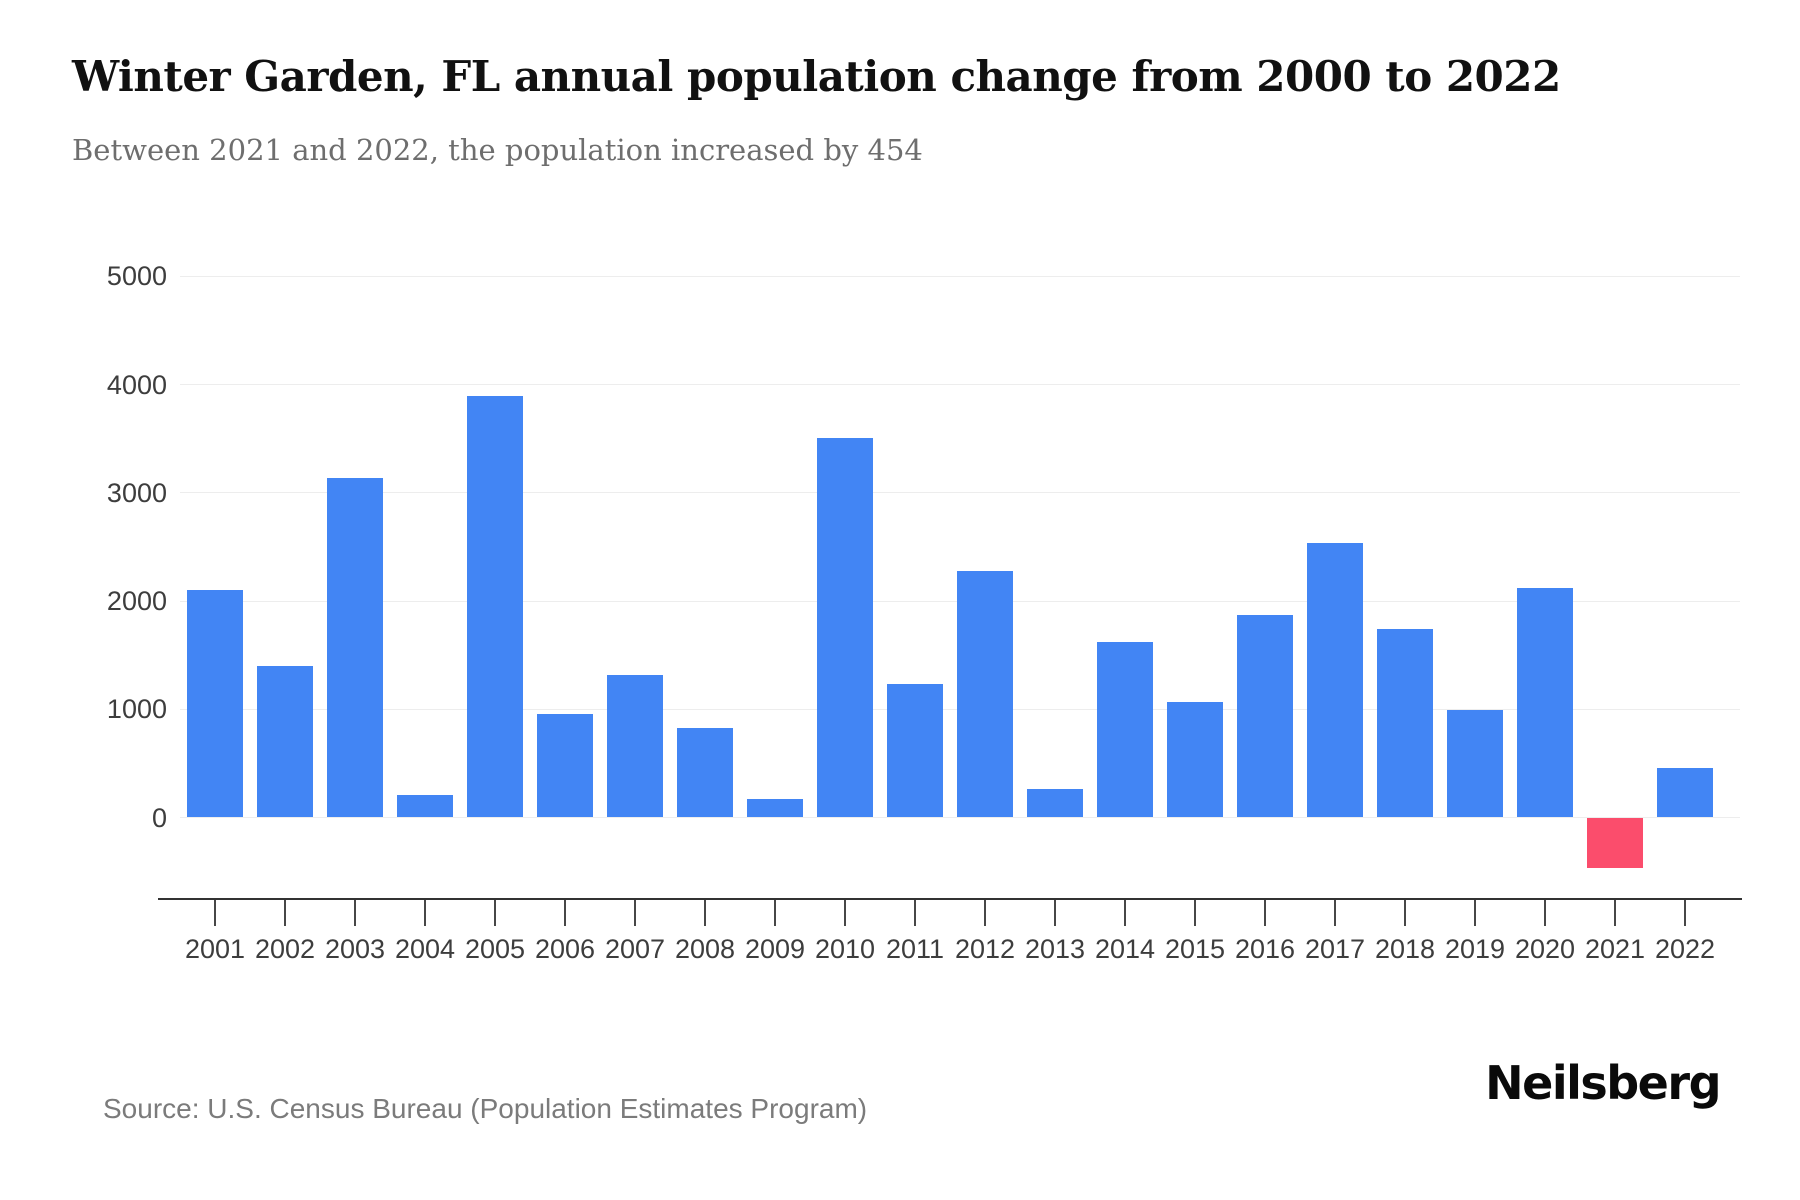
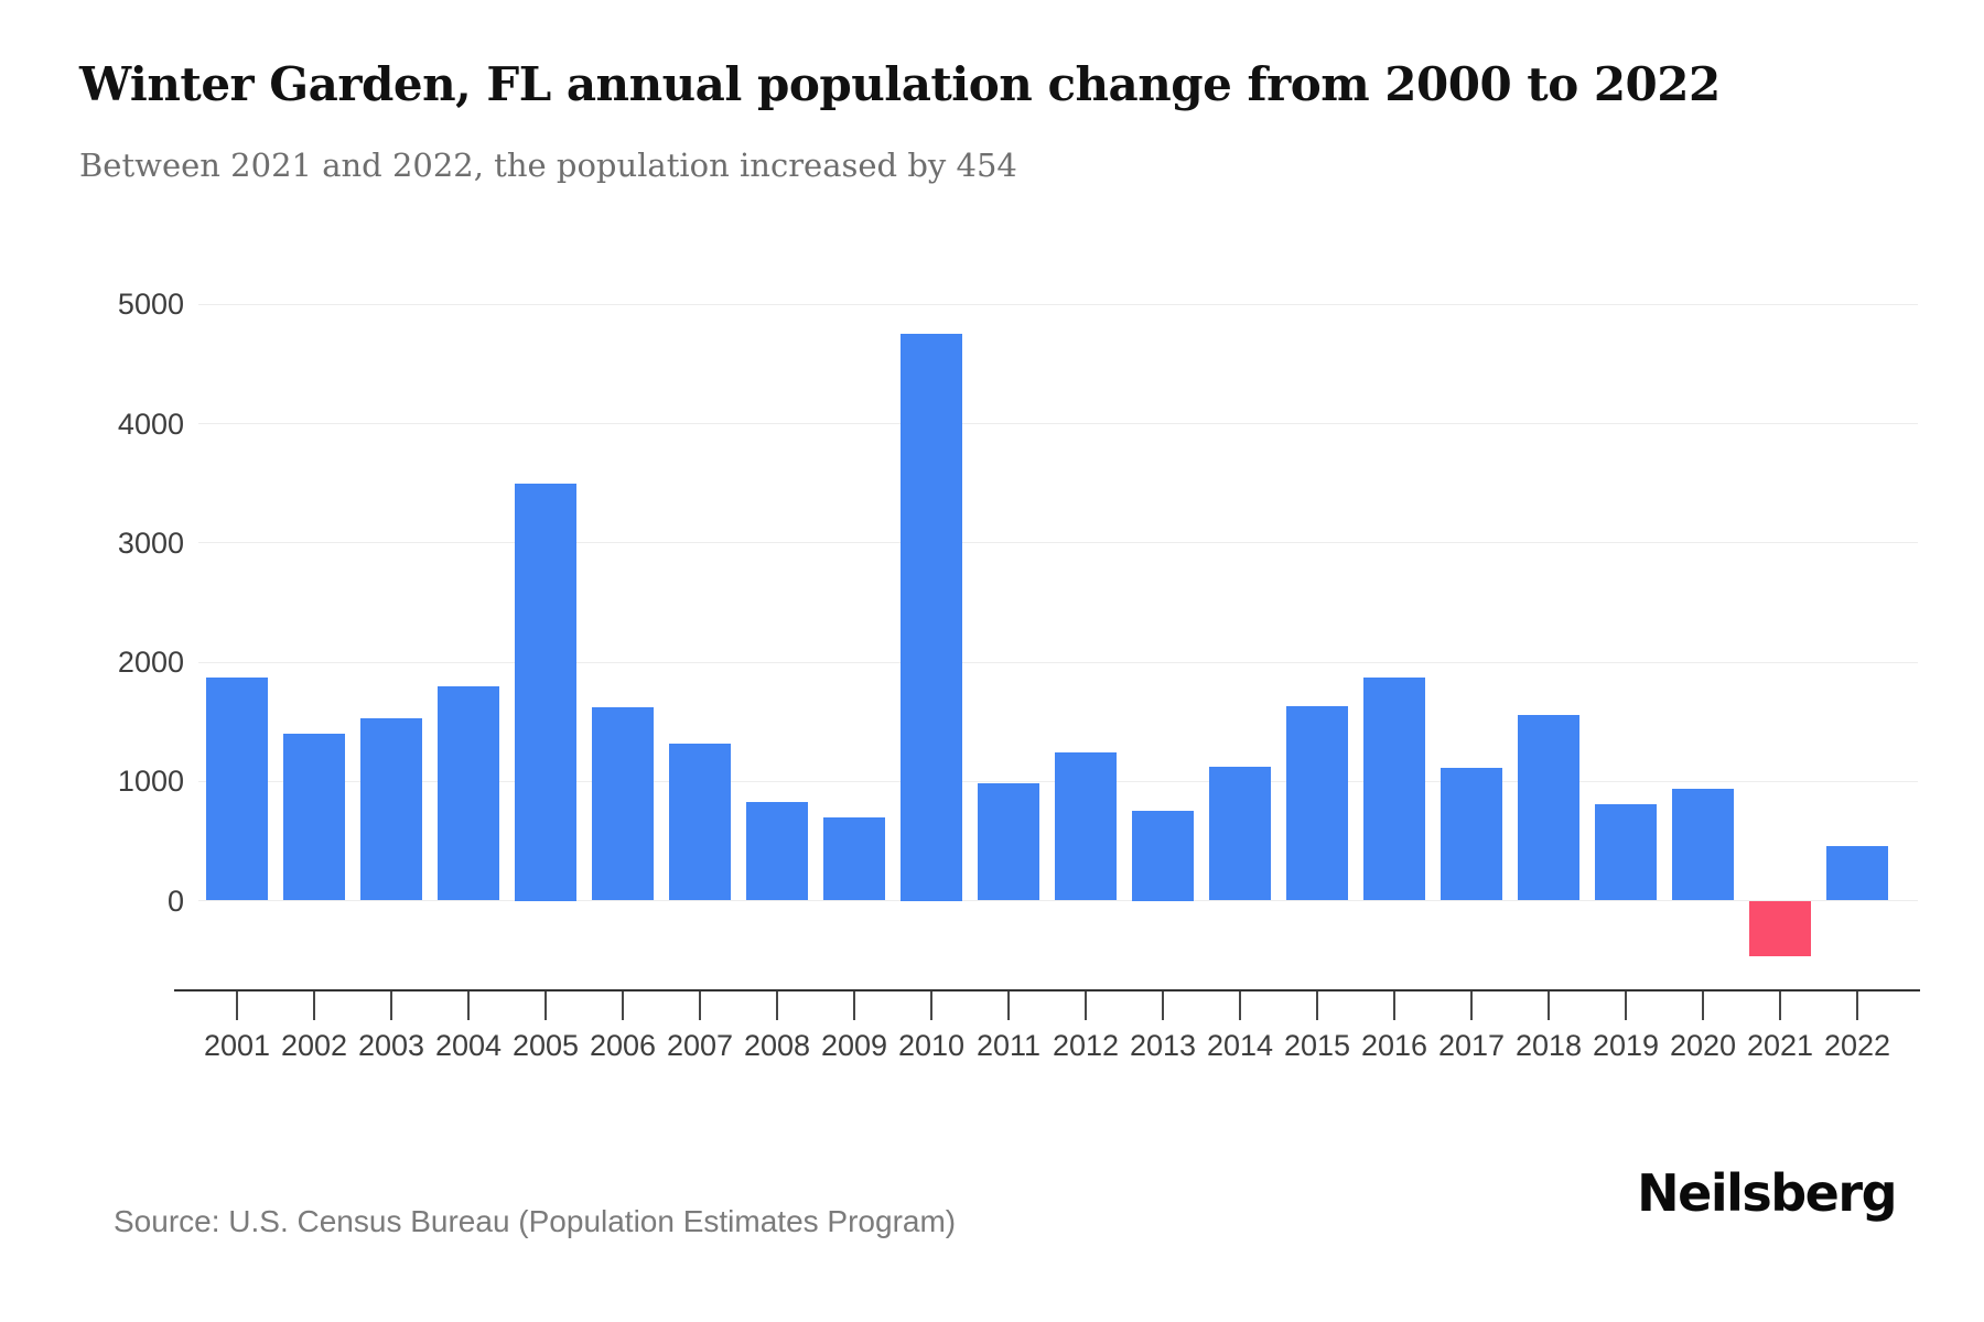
2001: 2100 -> 1870
2003: 3140 -> 1530
2004: 210 -> 1800
2005: 3890 -> 3500
2006: 960 -> 1620
2009: 170 -> 700
2010: 3510 -> 4750
2011: 1230 -> 980
2012: 2280 -> 1240
2013: 260 -> 750
2014: 1620 -> 1120
2015: 1070 -> 1630
2017: 2540 -> 1110
2018: 1740 -> 1560
2019: 990 -> 810
2020: 2120 -> 940
